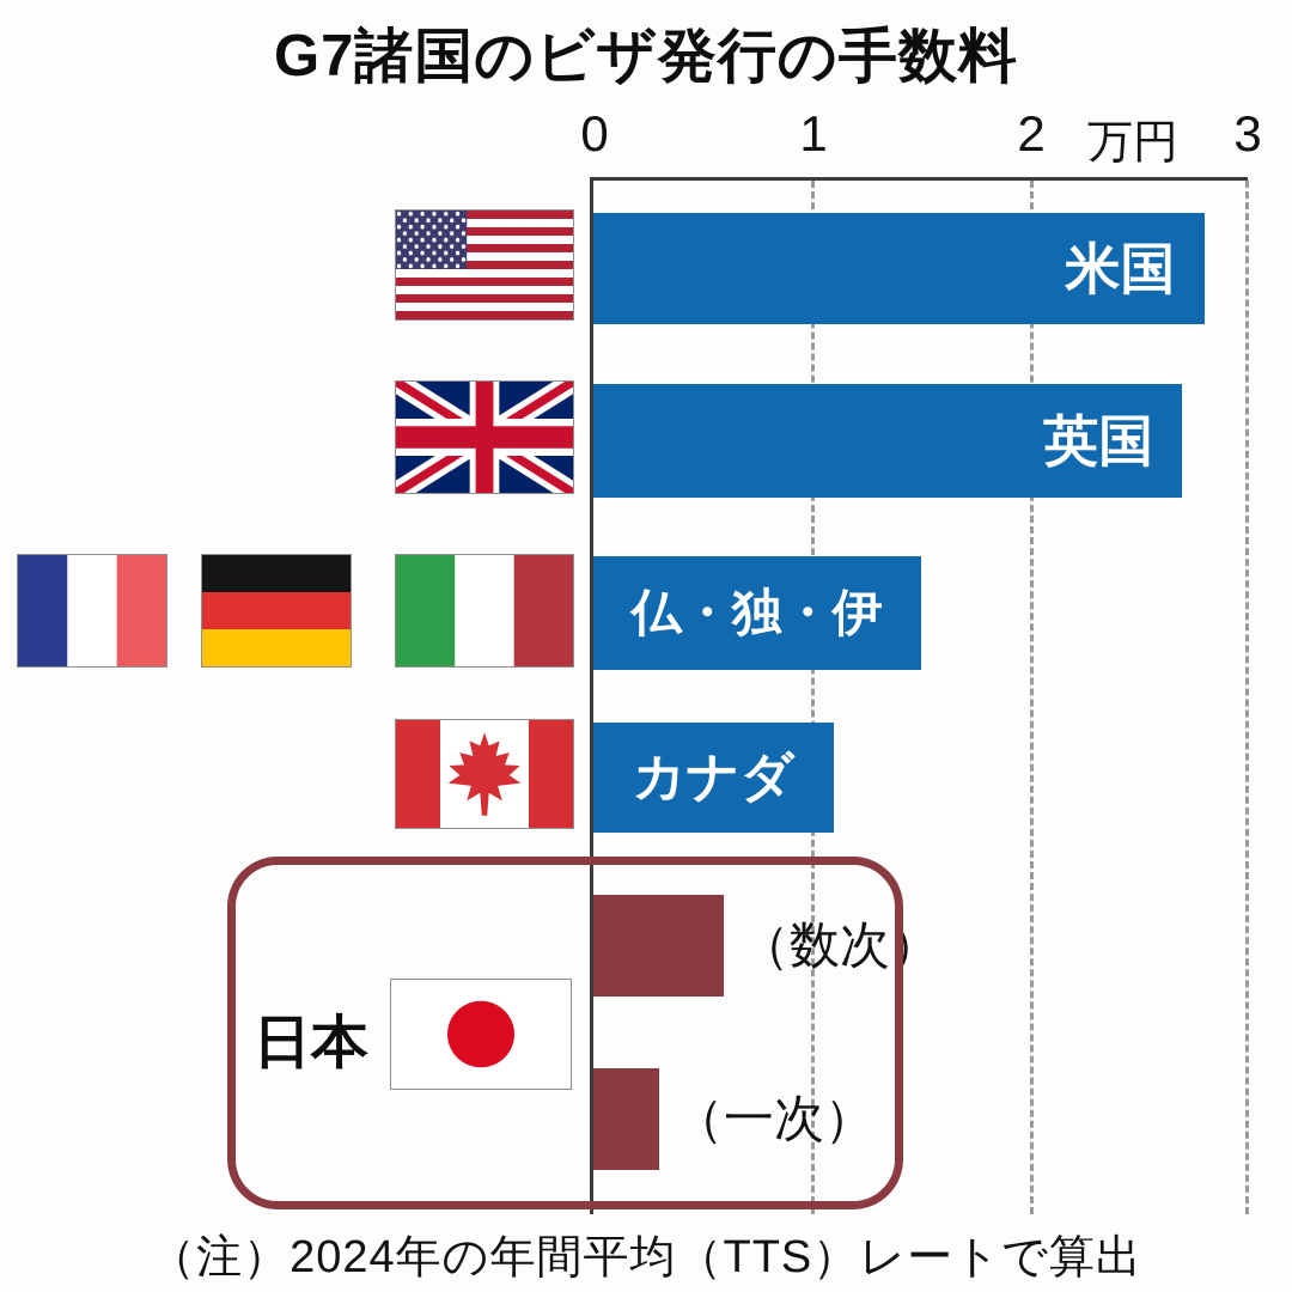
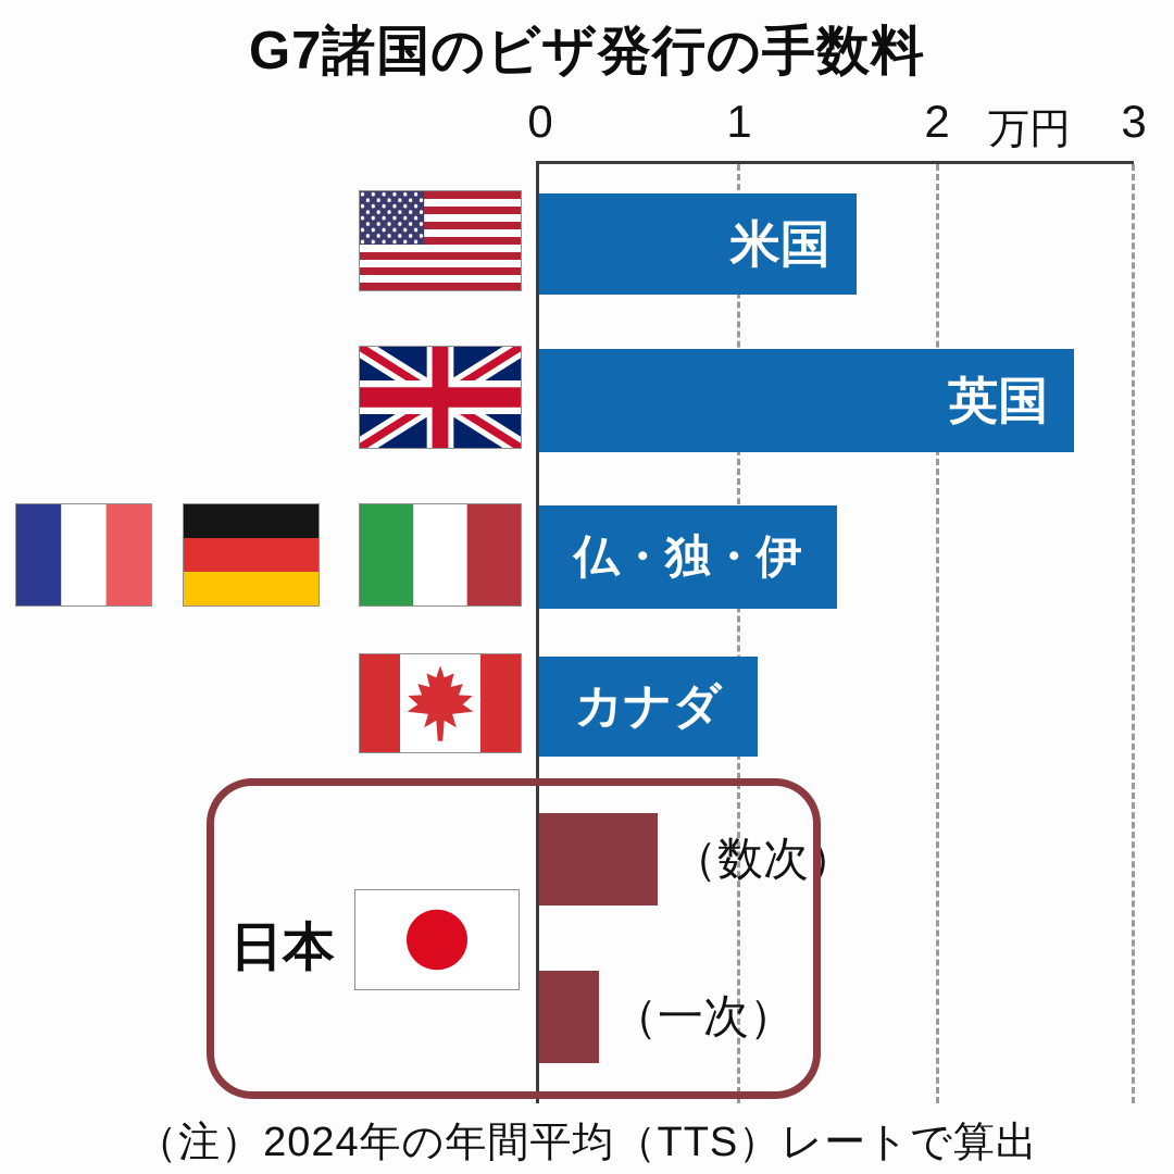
米国: 2.8 -> 1.6
